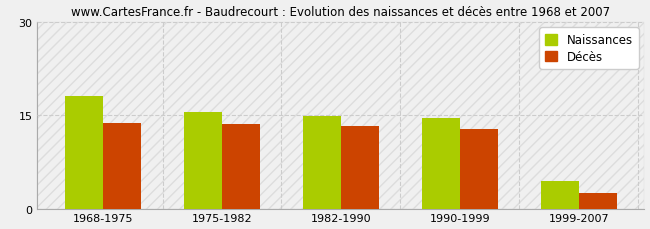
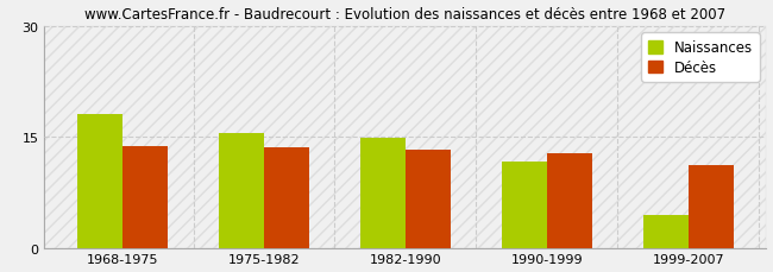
Naissances/1990-1999: 14.5 -> 11.6
Décès/1999-2007: 2.5 -> 11.2
